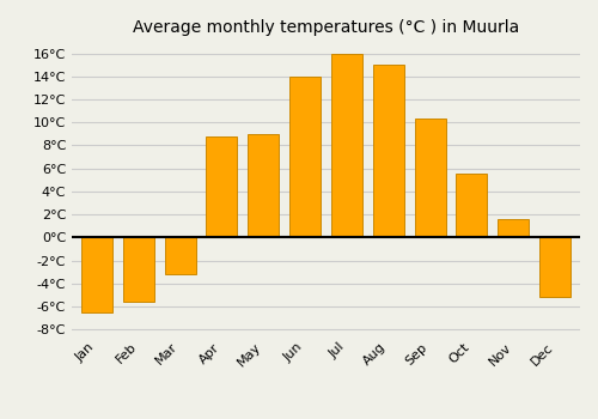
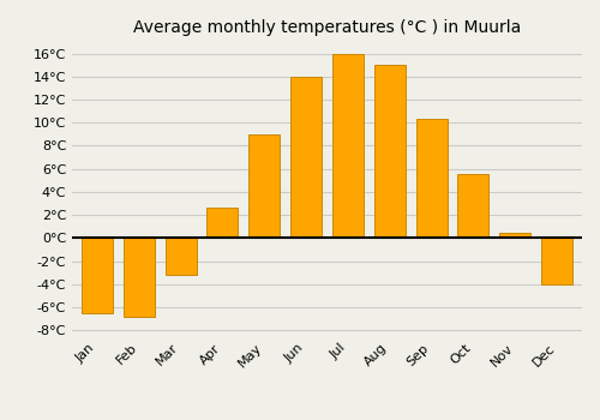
Feb: -5.6°C -> -6.8°C
Apr: 8.8°C -> 2.6°C
Nov: 1.6°C -> 0.4°C
Dec: -5.2°C -> -4.0°C
